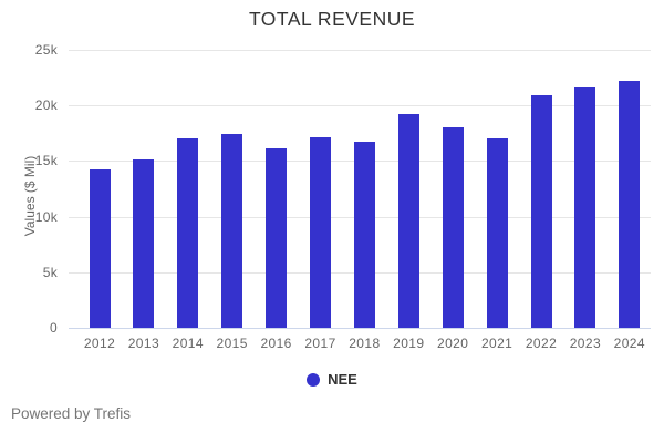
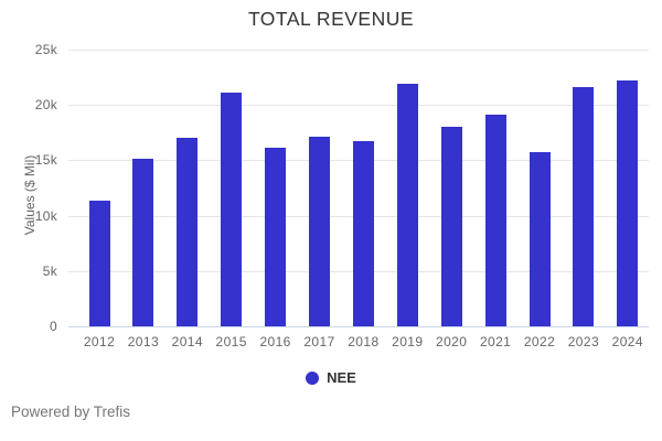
2012: 14.2k -> 11.4k
2015: 17.4k -> 21.1k
2019: 19.2k -> 21.9k
2021: 17.0k -> 19.1k
2022: 21.0k -> 15.7k
